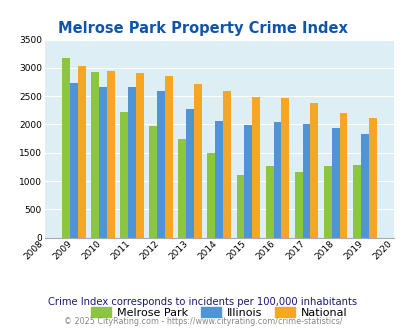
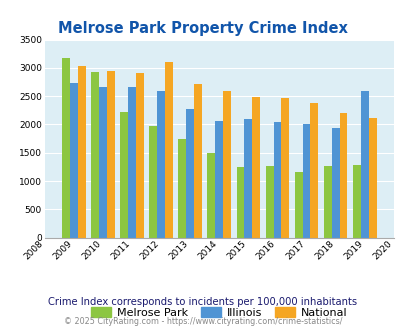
National/2012: 2860 -> 3100
Melrose Park/2015: 1100 -> 1240
Illinois/2015: 1990 -> 2100
Illinois/2019: 1840 -> 2600
